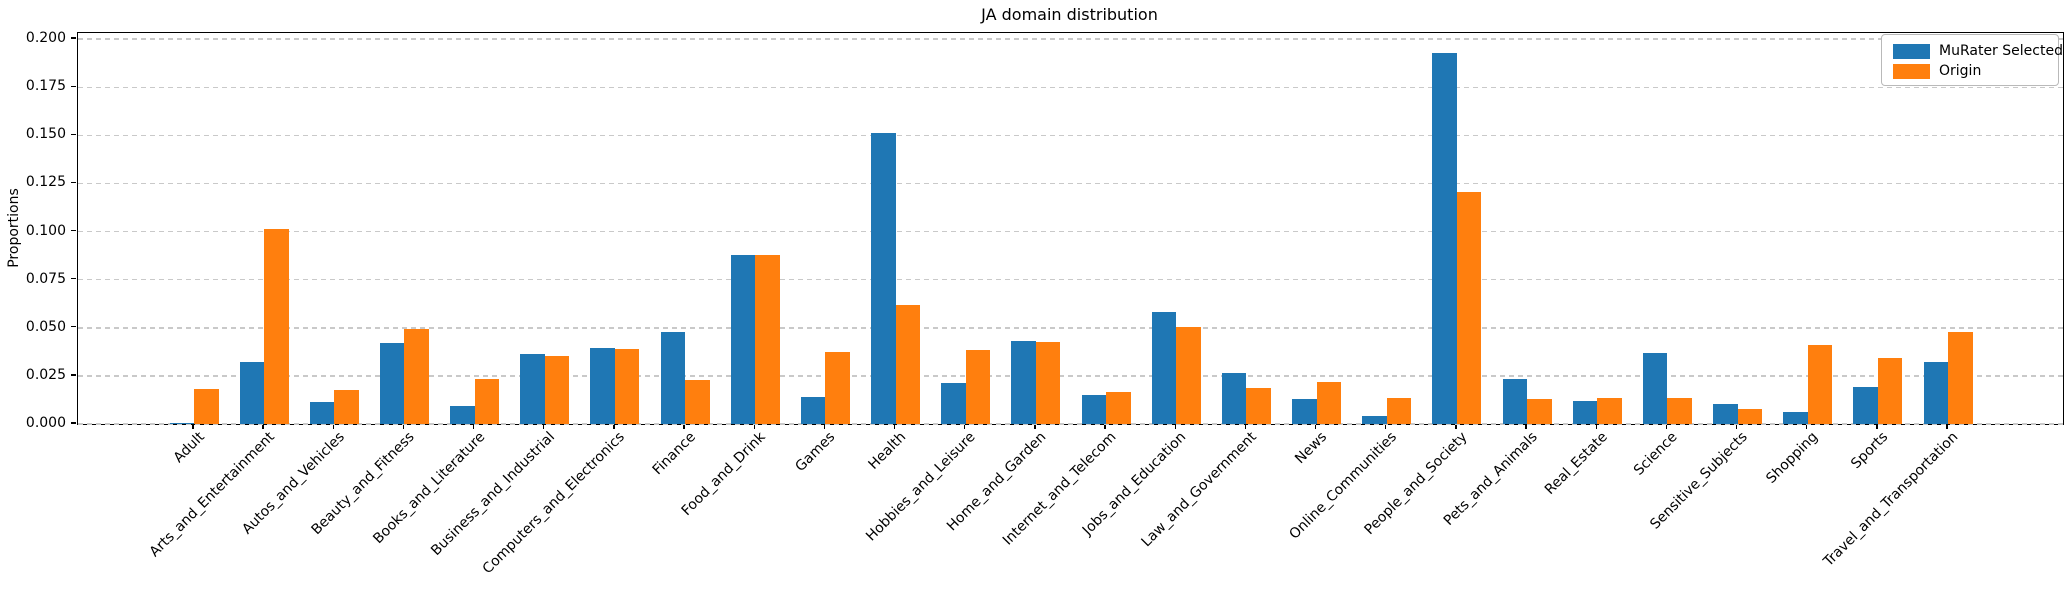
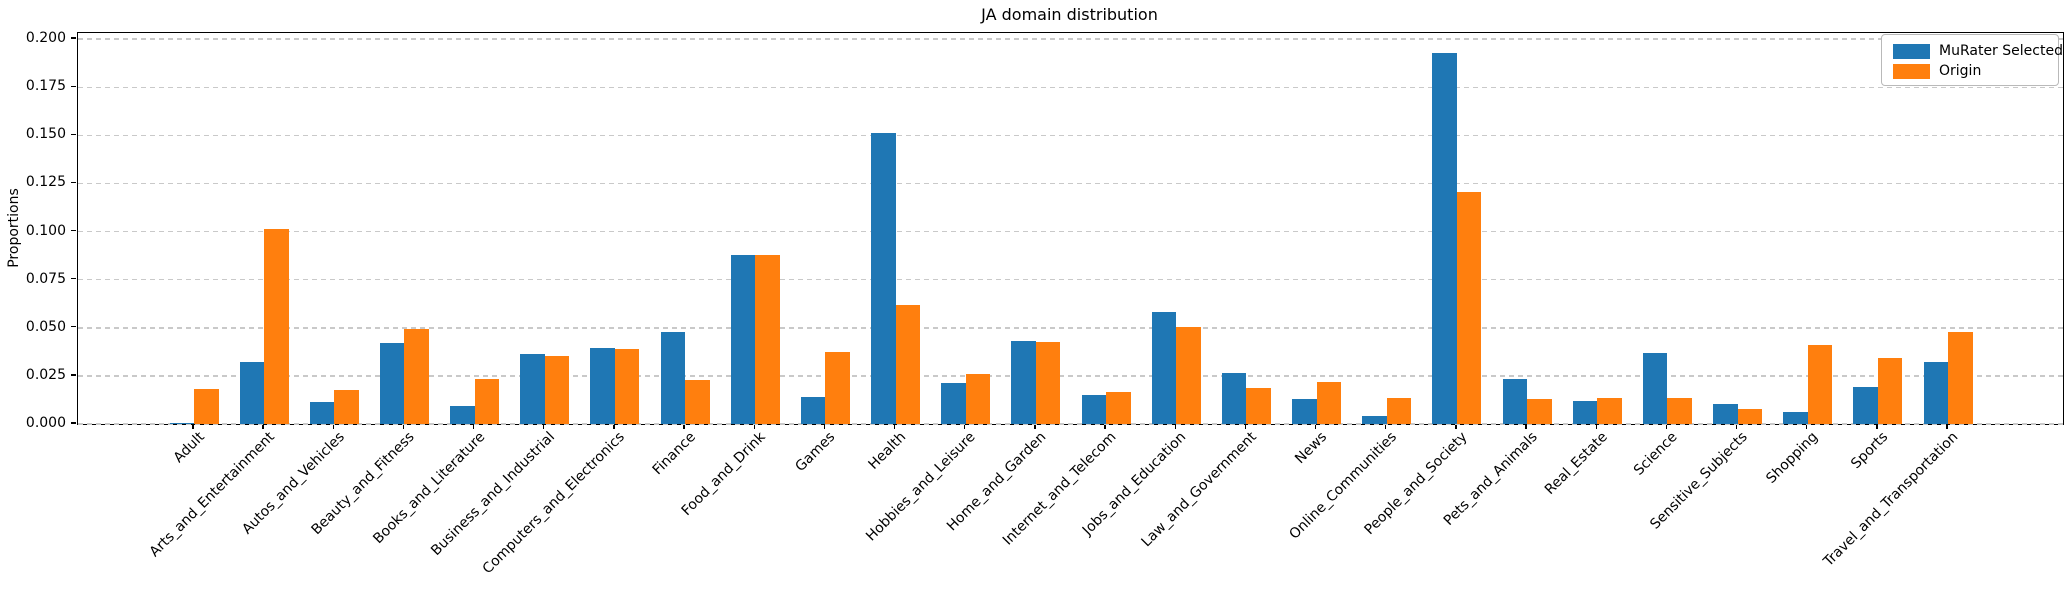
Origin/Hobbies_and_Leisure: 0.038 -> 0.026
